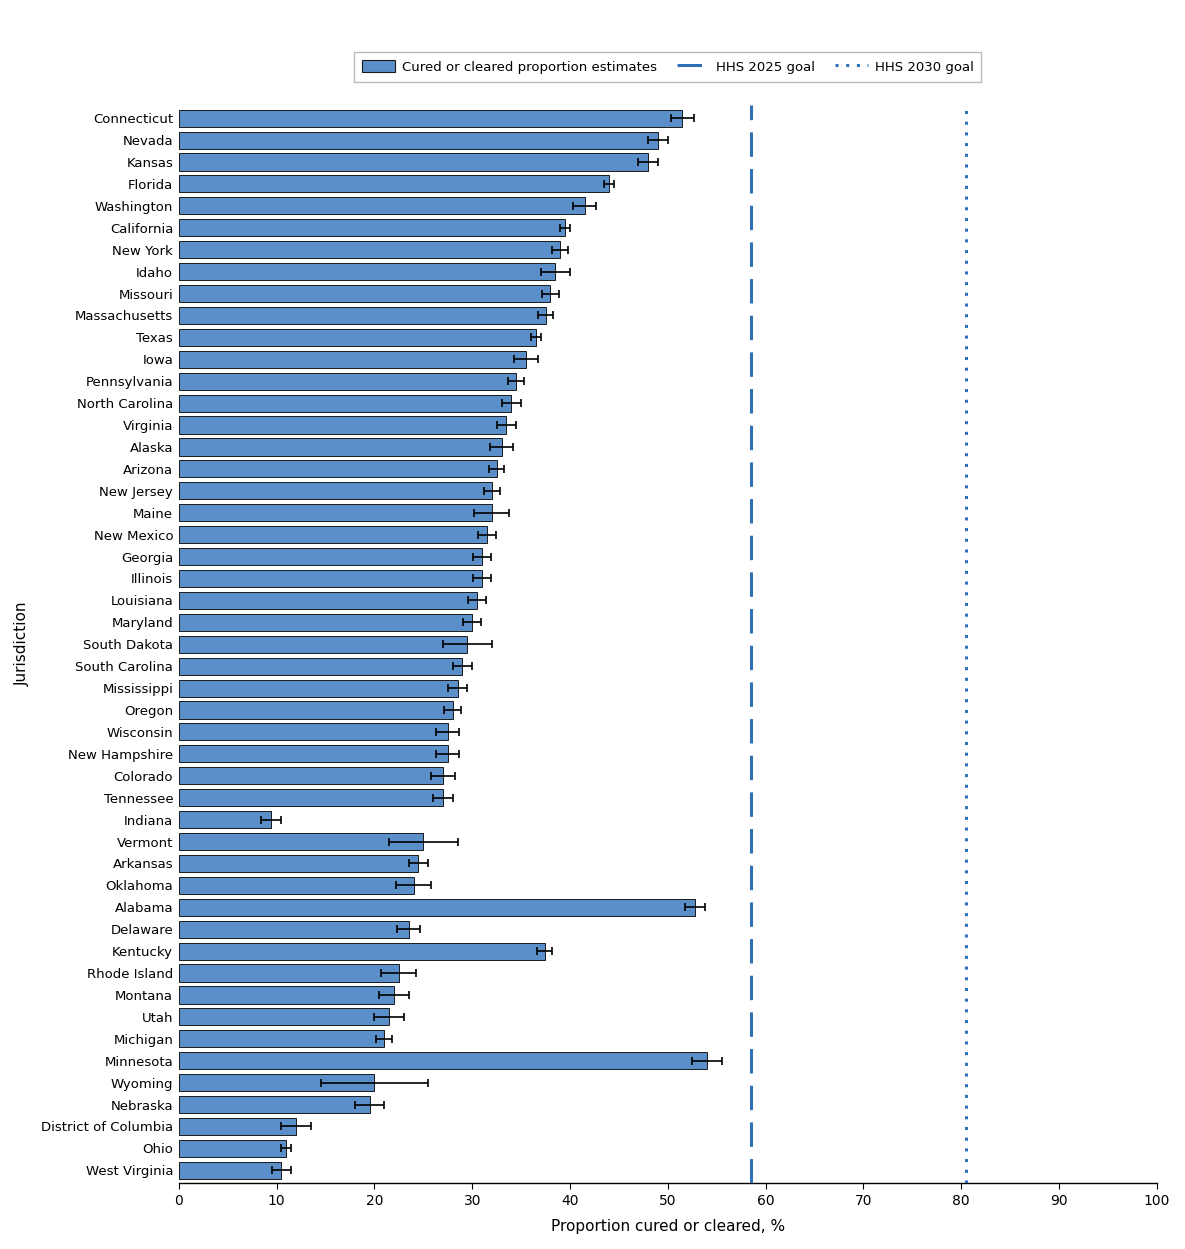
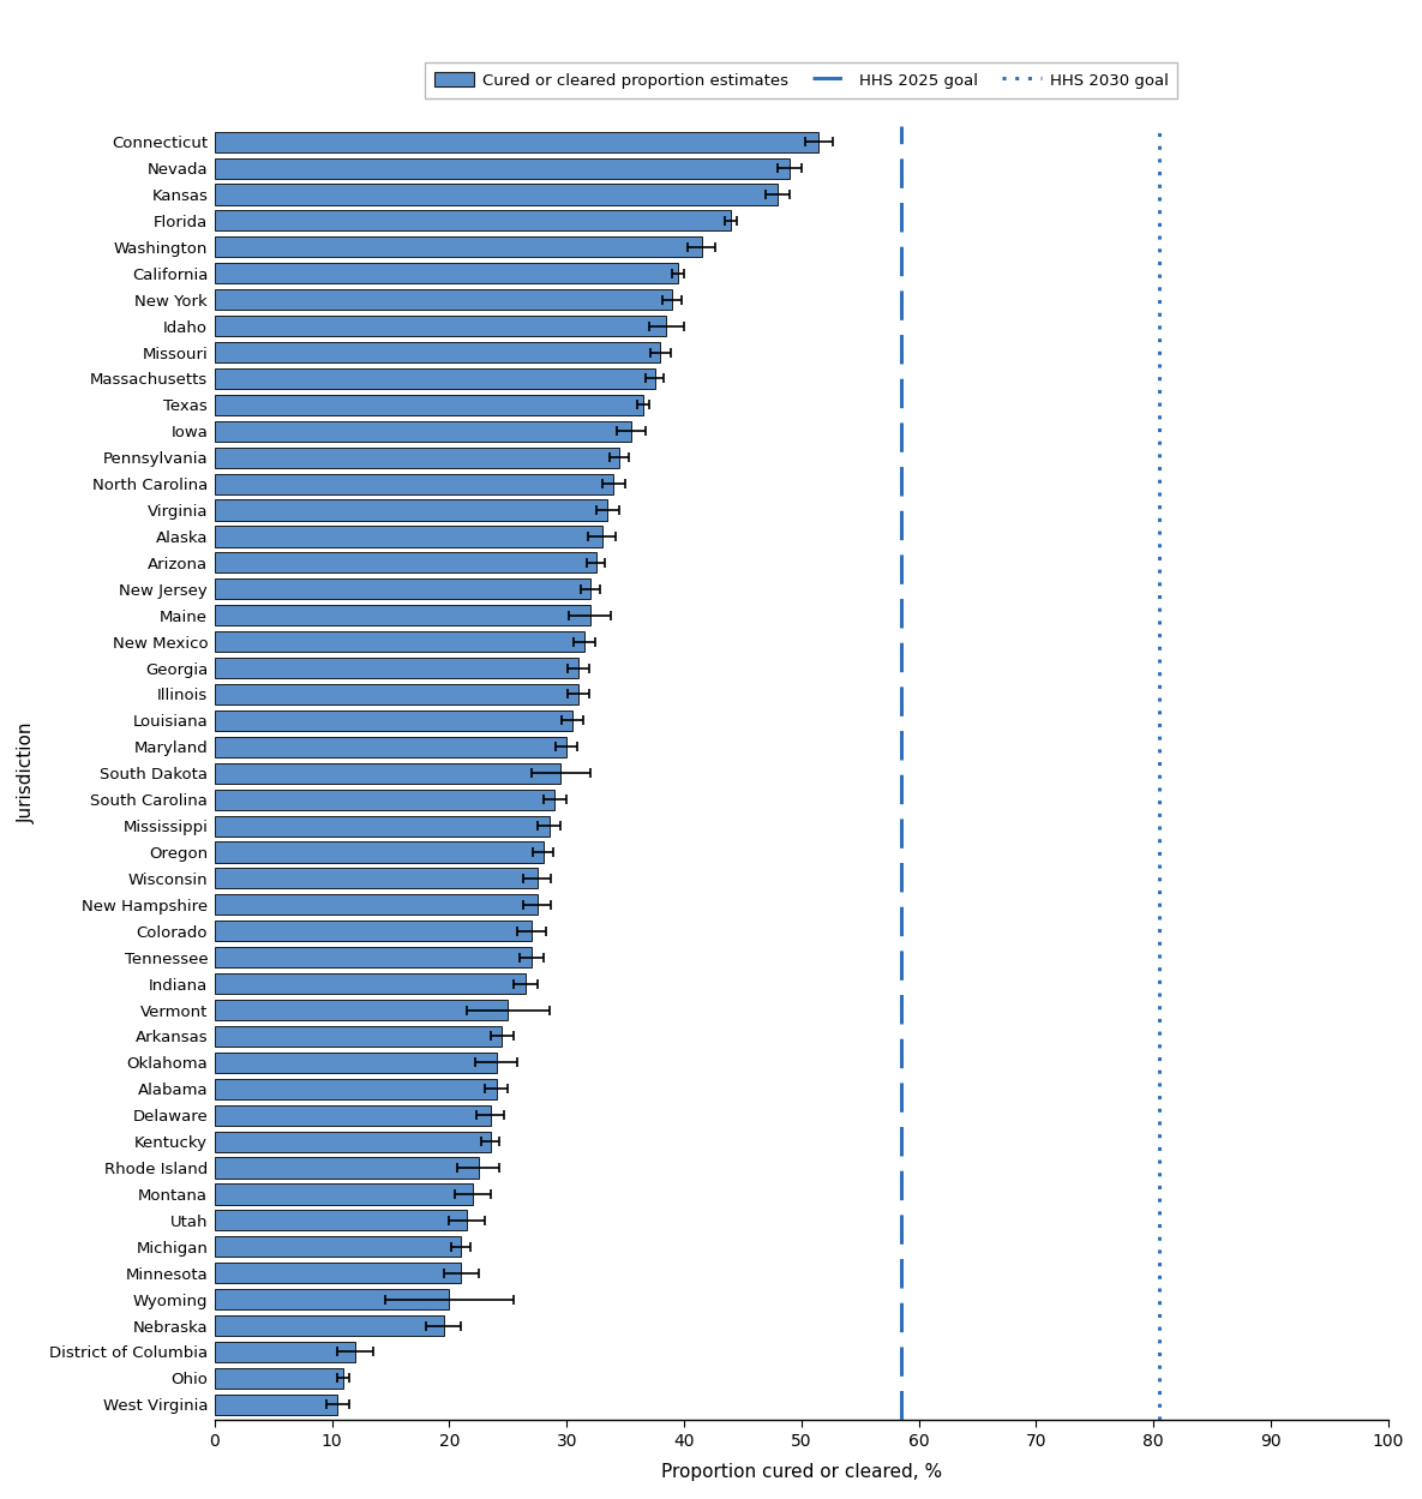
Indiana: 9.4 -> 26.5
Alabama: 52.8 -> 24.0
Kentucky: 37.4 -> 23.5
Minnesota: 54.0 -> 21.0
